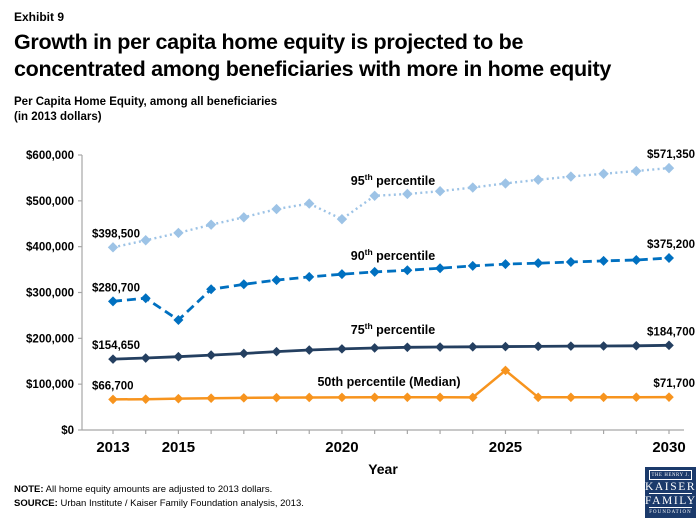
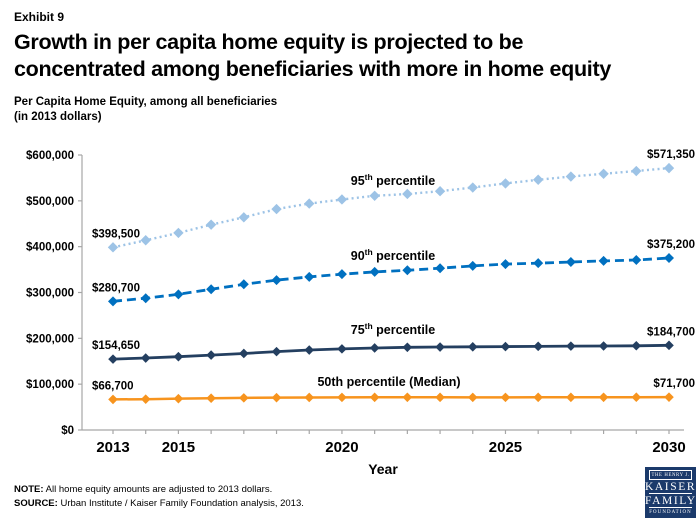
90th percentile/2015: $240000 -> $300000
95th percentile/2020: $460000 -> $500000
50th percentile (Median)/2025: $130000 -> $70000
